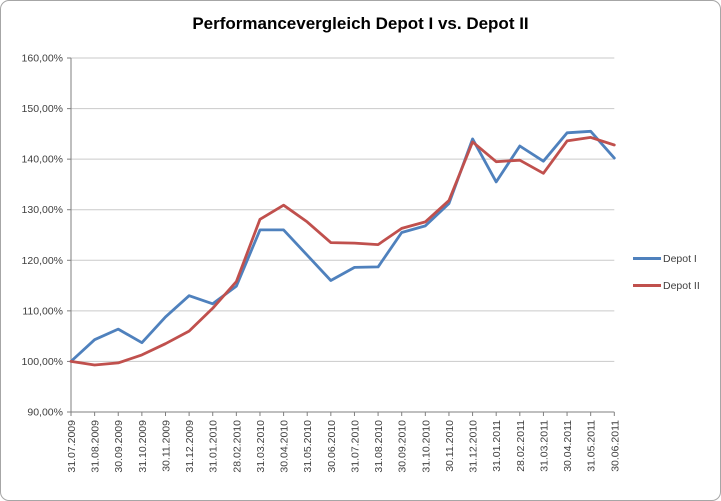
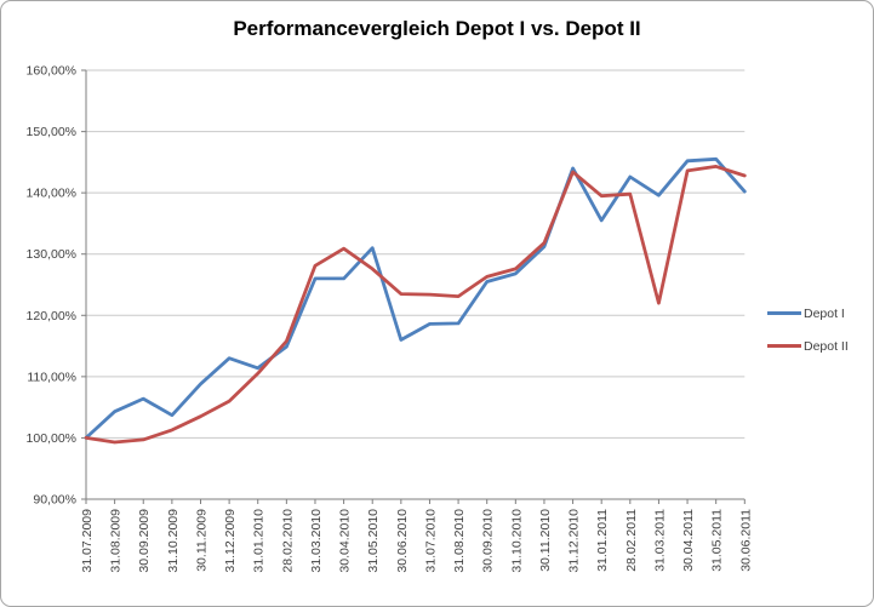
Depot I/31.05.2010: 121% -> 131%
Depot II/31.03.2011: 137% -> 122%
